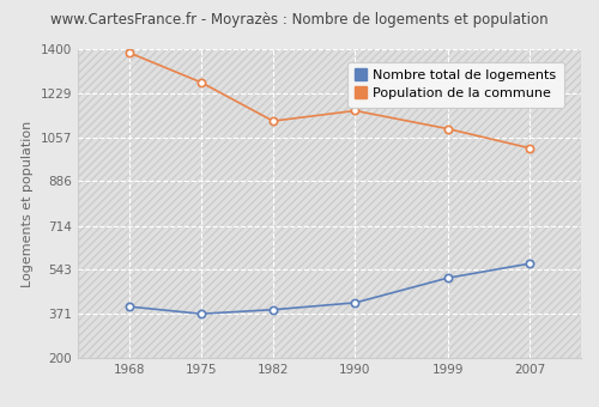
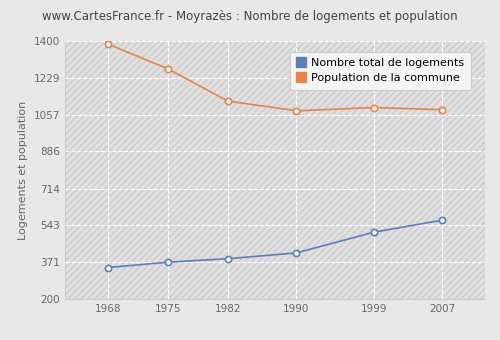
Nombre total de logements/1968: 400 -> 347
Population de la commune/1990: 1160 -> 1075
Population de la commune/2007: 1015 -> 1080
